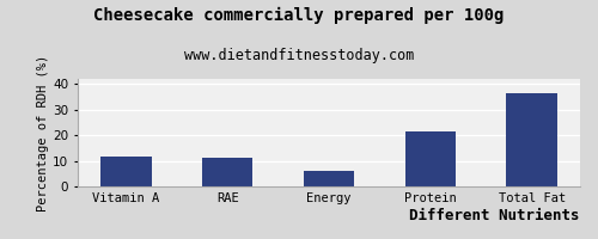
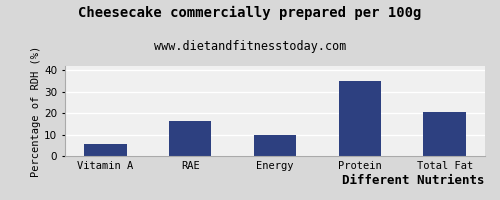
Vitamin A: 11.5 -> 5.5
RAE: 11.0 -> 16.5
Energy: 6.0 -> 10.0
Protein: 21.5 -> 35.0
Total Fat: 36.5 -> 20.5
